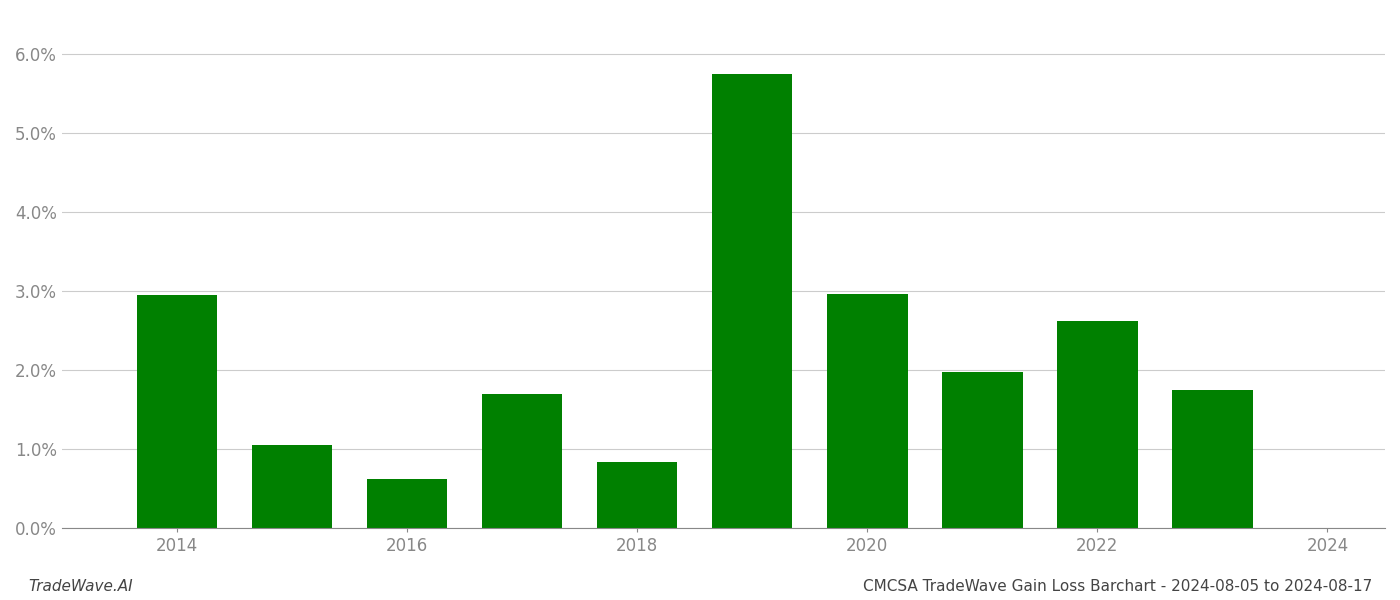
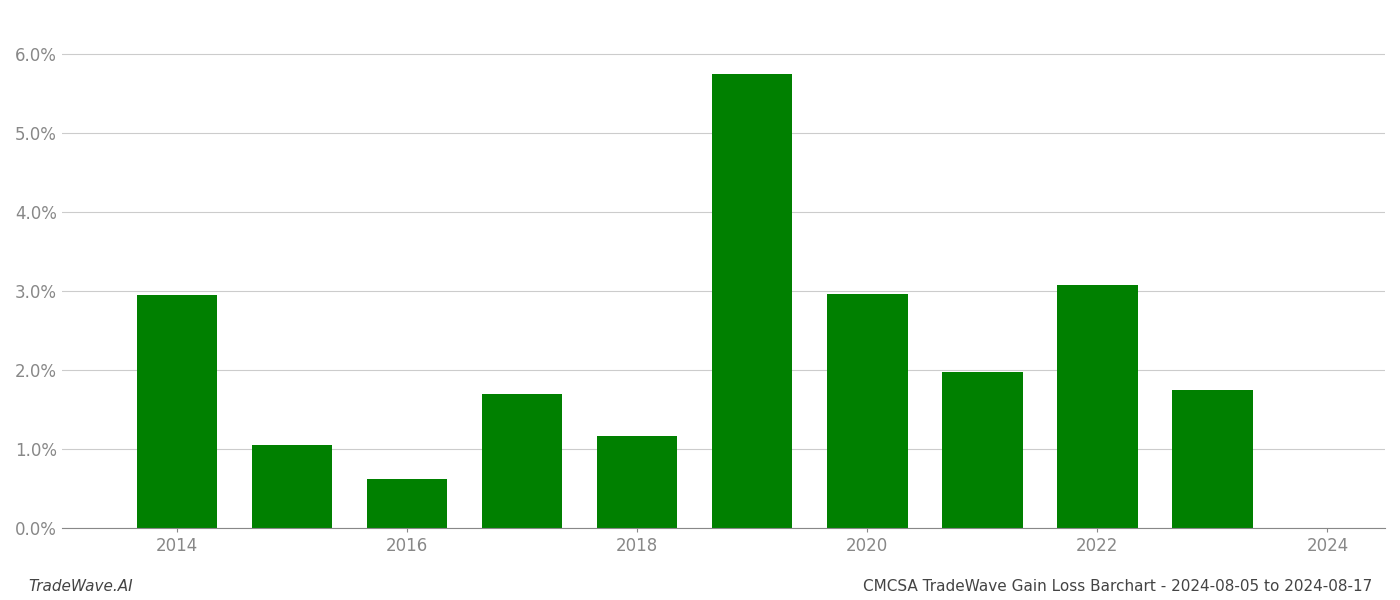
2018: 0.83% -> 1.16%
2022: 2.62% -> 3.08%
